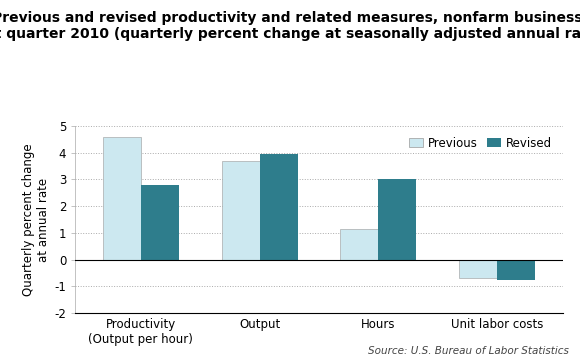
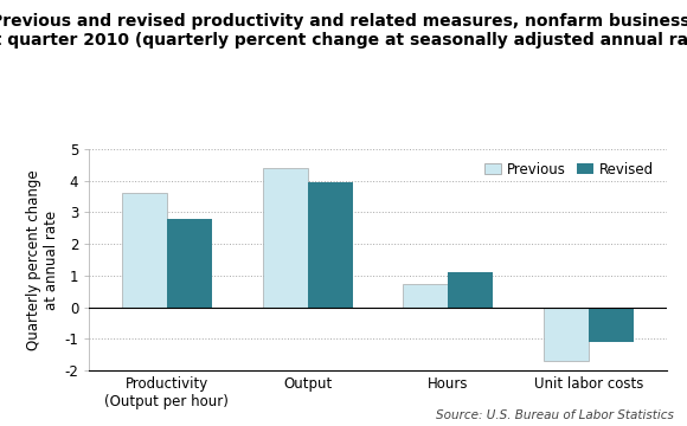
Previous/Productivity (Output per hour): 4.60 -> 3.60
Previous/Output: 3.70 -> 4.40
Previous/Hours: 1.15 -> 0.75
Revised/Hours: 3.00 -> 1.10
Previous/Unit labor costs: -0.70 -> -1.70
Revised/Unit labor costs: -0.75 -> -1.10
